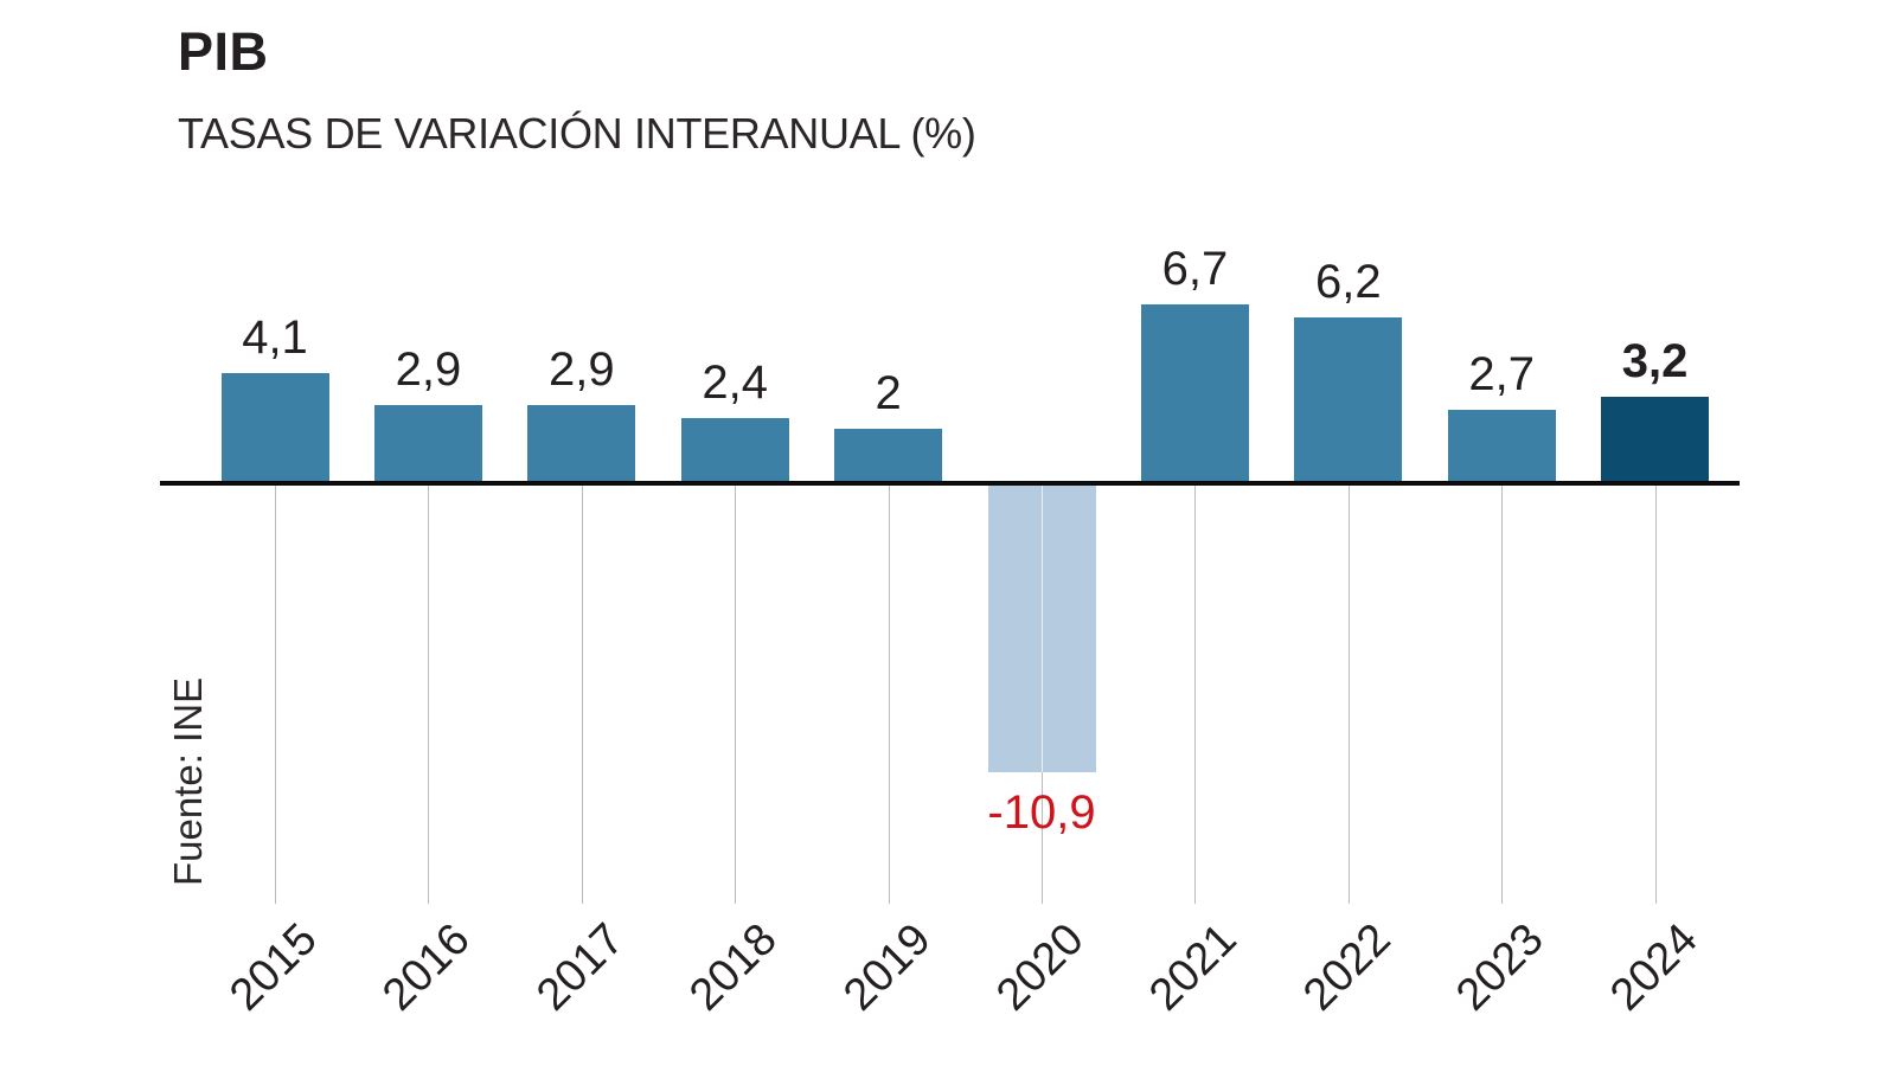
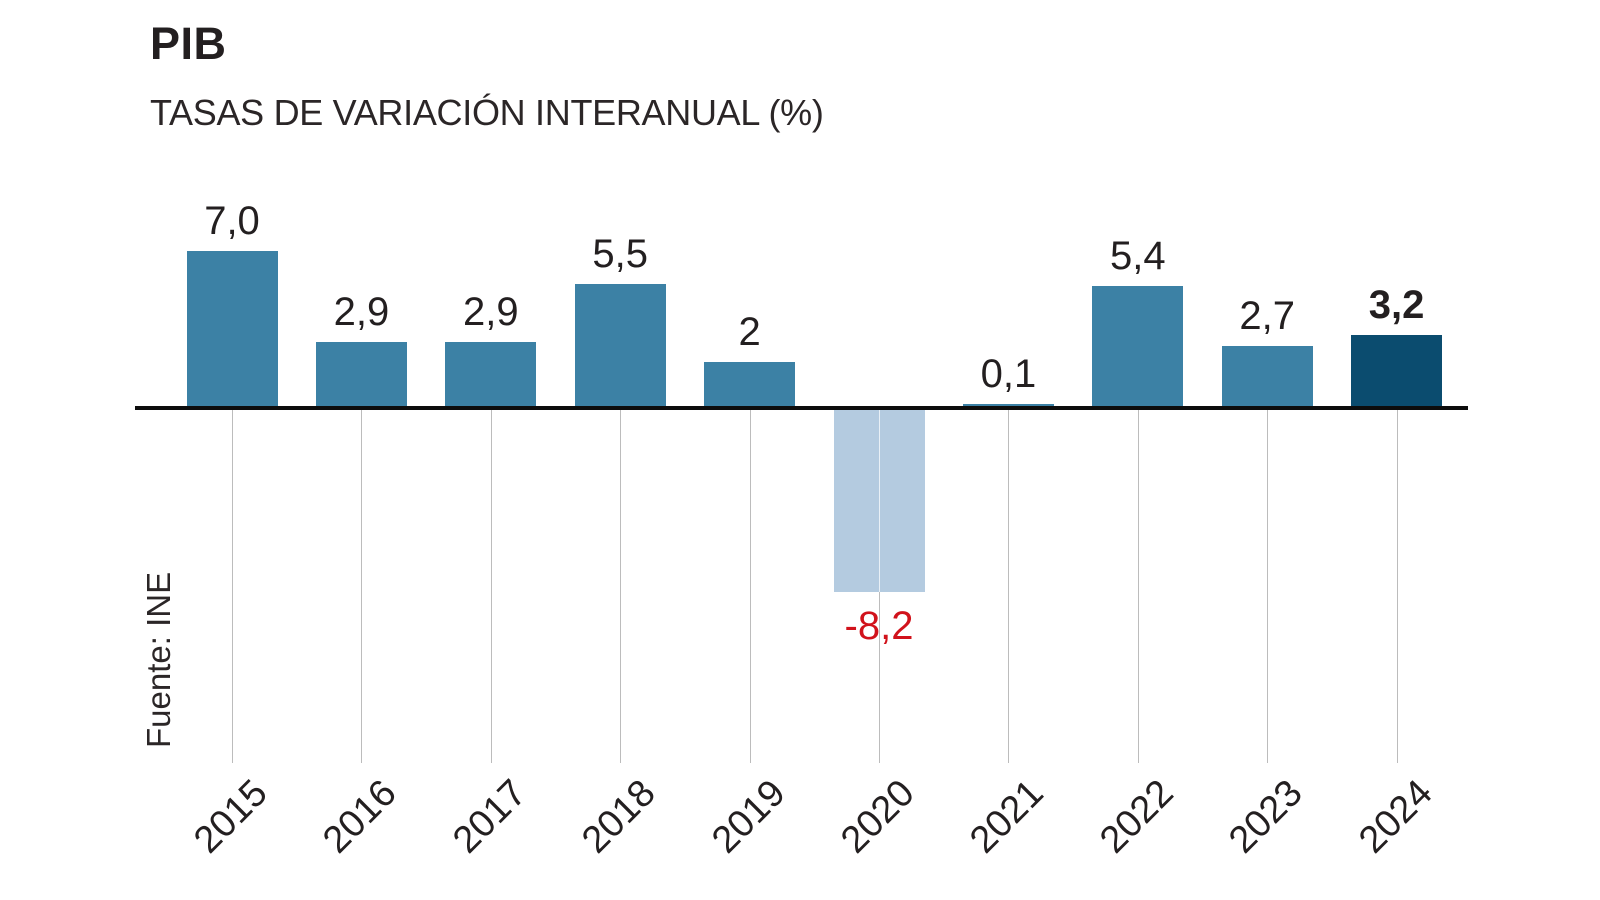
2015: 4,1 -> 7,0
2018: 2,4 -> 5,5
2020: -10,9 -> -8,2
2021: 6,7 -> 0,1
2022: 6,2 -> 5,4
